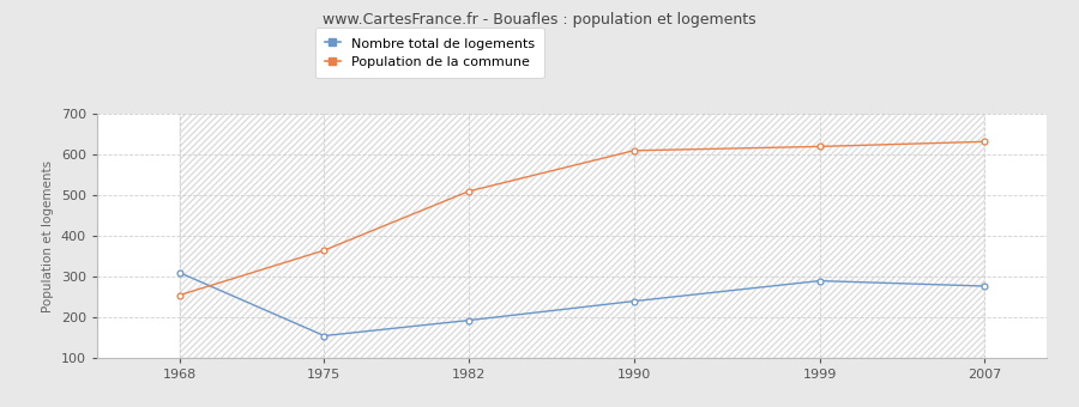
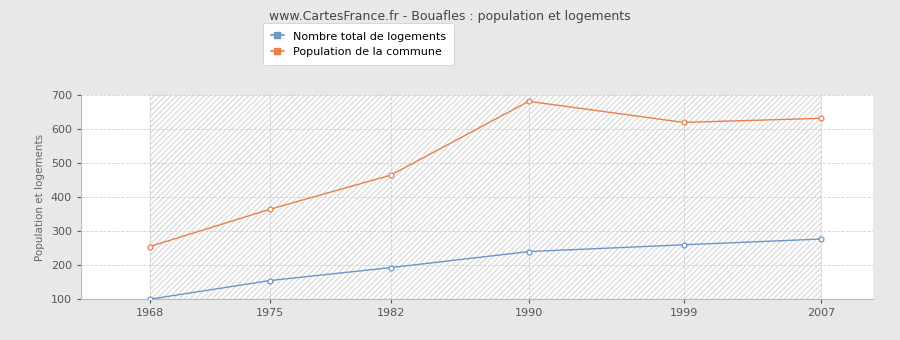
Nombre total de logements/1968: 310 -> 100
Population de la commune/1982: 510 -> 465
Population de la commune/1990: 610 -> 682
Nombre total de logements/1999: 290 -> 260
